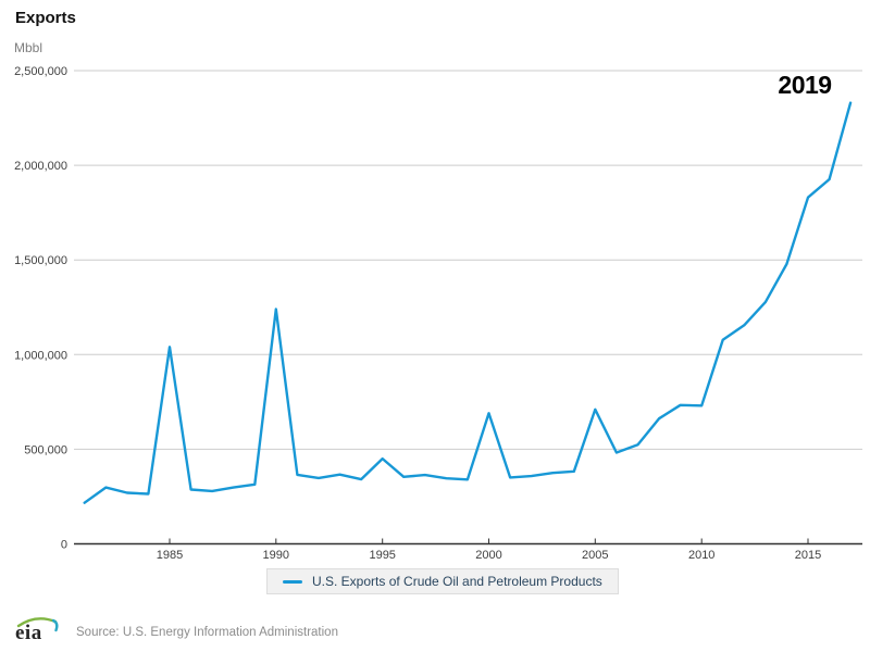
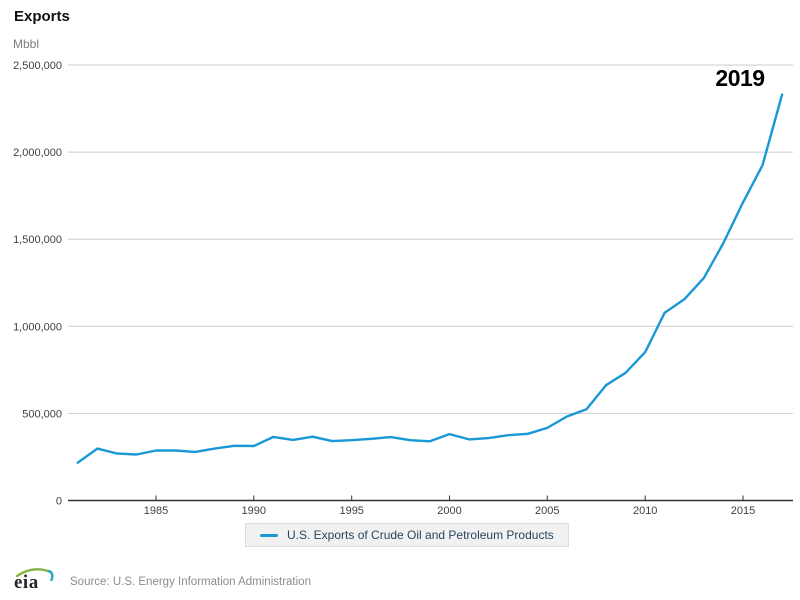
1985: 1040000 -> 290000
1990: 1240000 -> 310000
1995: 450000 -> 350000
2000: 690000 -> 380000
2005: 710000 -> 420000
2010: 730000 -> 850000
2015: 1830000 -> 1710000
